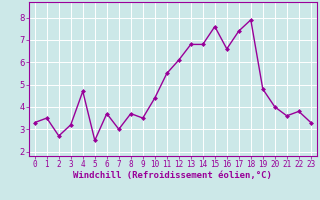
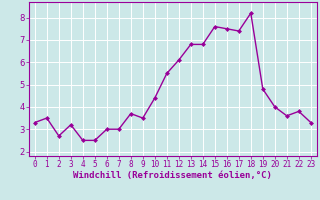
4: 4.7 -> 2.5
6: 3.7 -> 3.0
16: 6.6 -> 7.5
18: 7.9 -> 8.2
